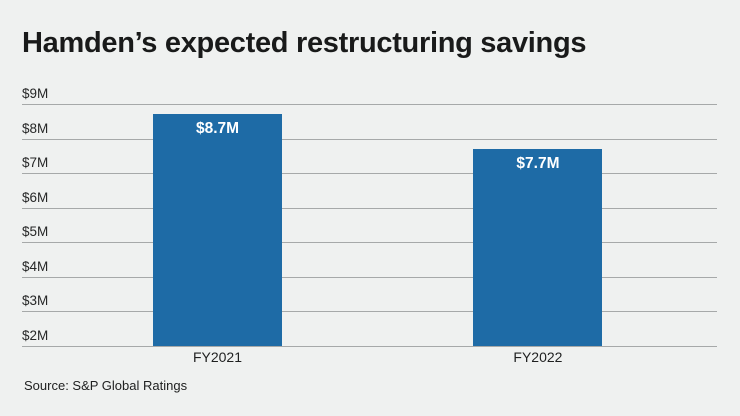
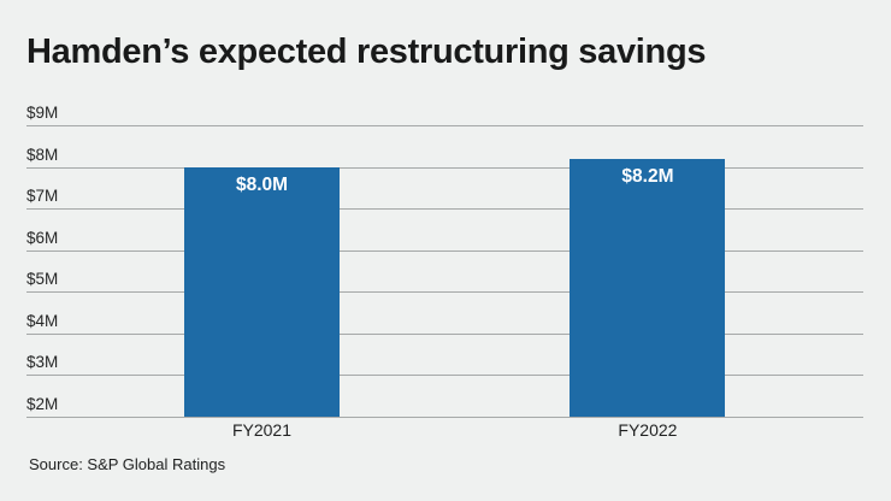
FY2021: $8.7M -> $8.0M
FY2022: $7.7M -> $8.2M
